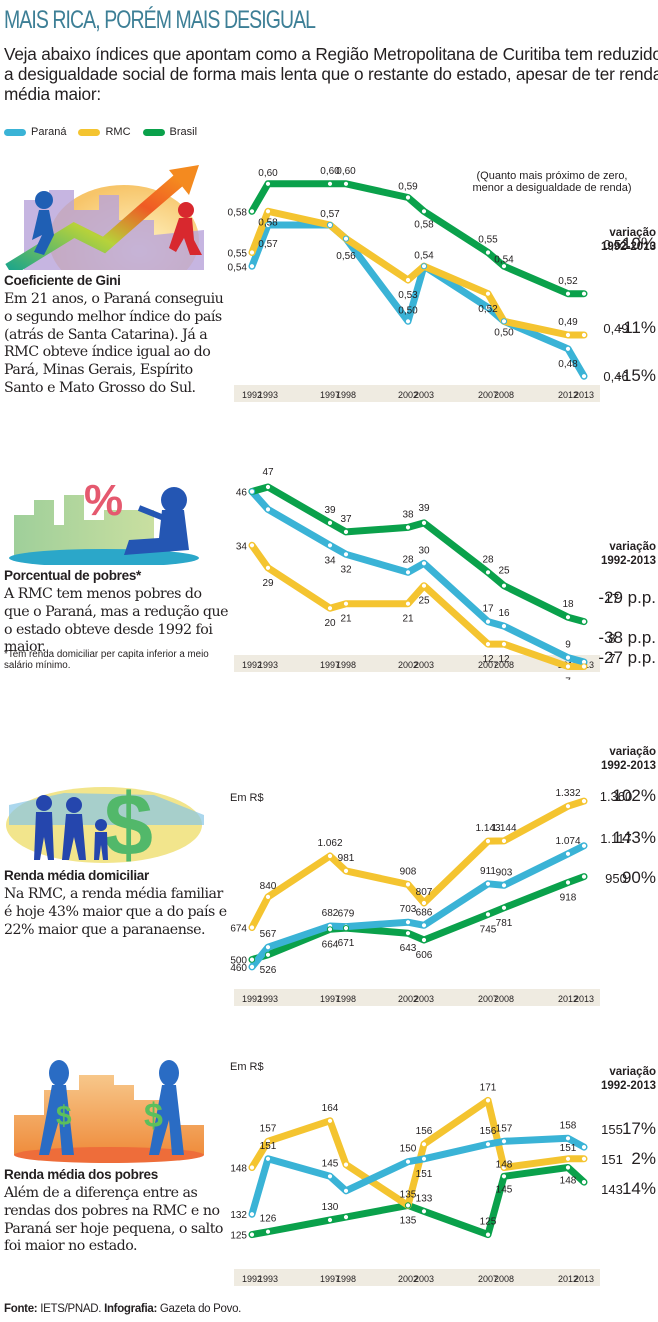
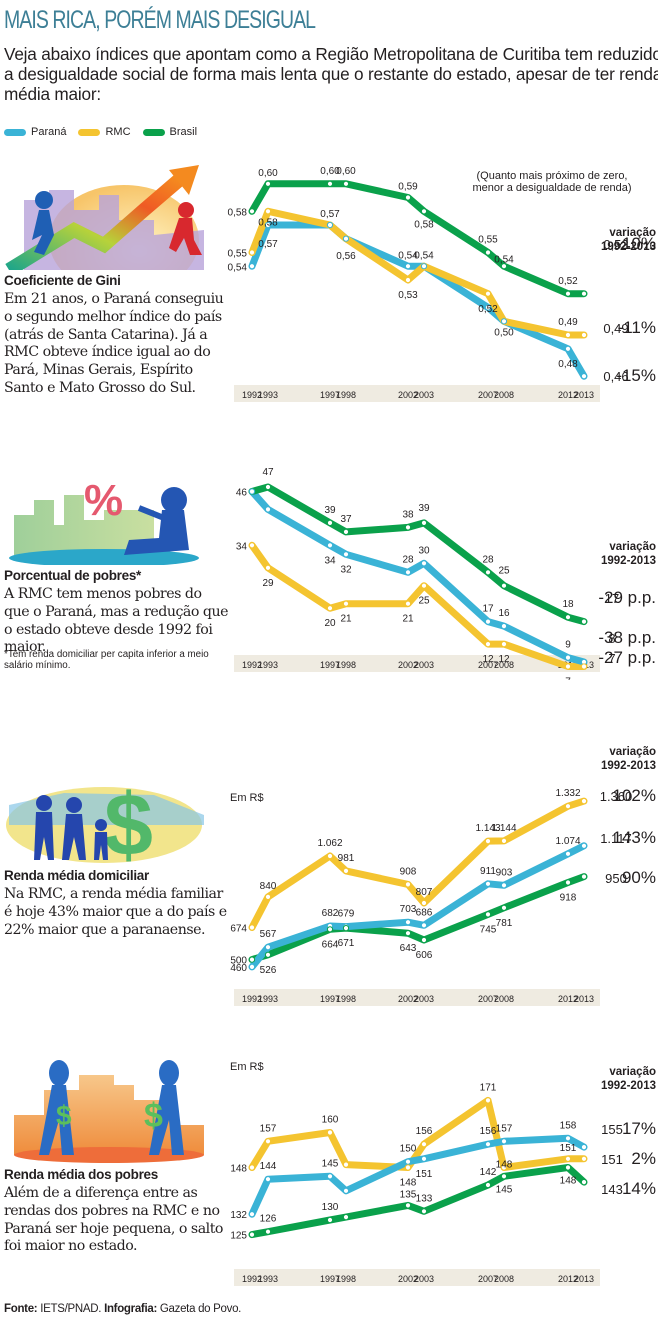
Coeficiente de Gini/Paraná/2002: 0,50 -> 0,54
Renda média dos pobres/Paraná/1993: 151 -> 144
Renda média dos pobres/RMC/1997: 164 -> 160
Renda média dos pobres/RMC/2002: 135 -> 148
Renda média dos pobres/Brasil/2007: 125 -> 142
